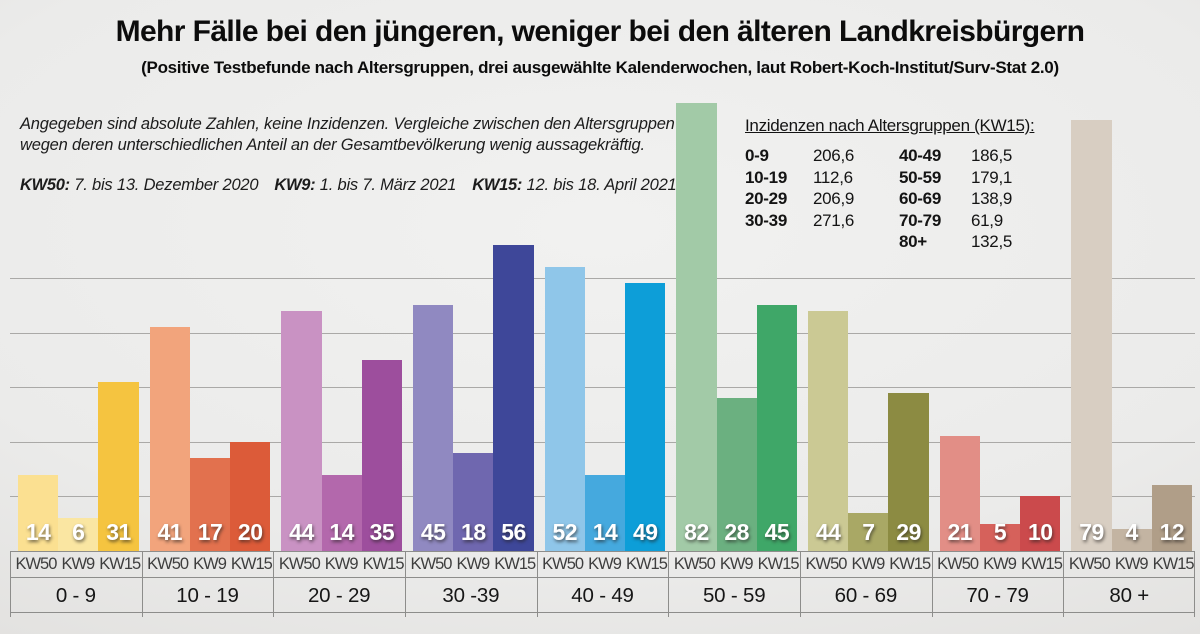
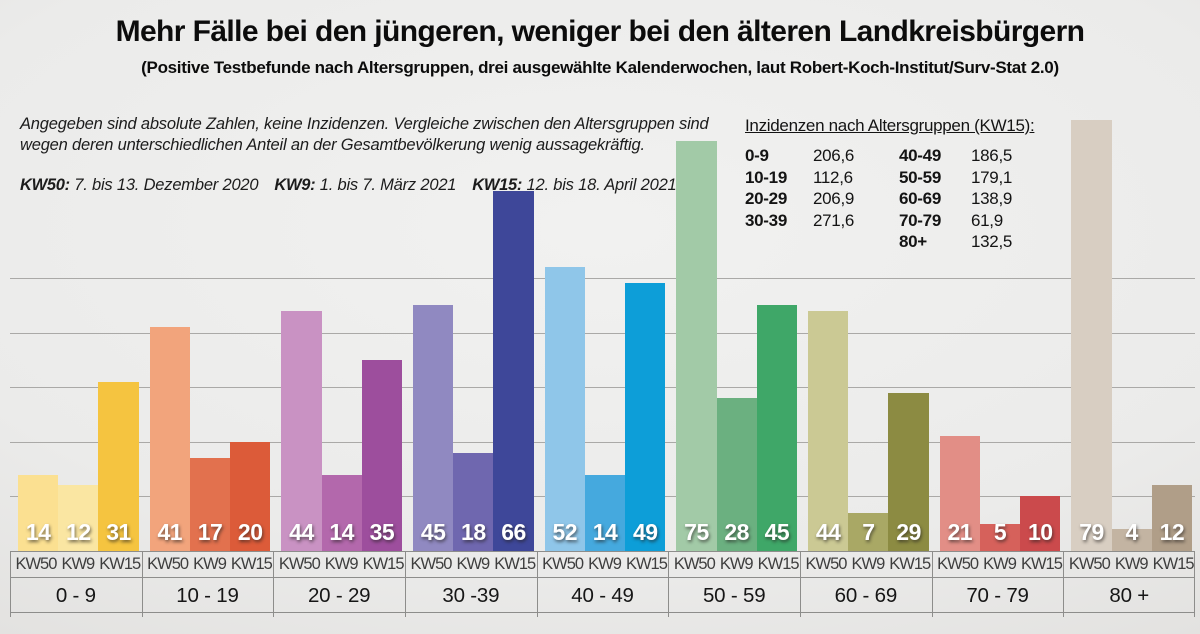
KW9/0 - 9: 6 -> 12
KW15/30 -39: 56 -> 66
KW50/50 - 59: 82 -> 75
